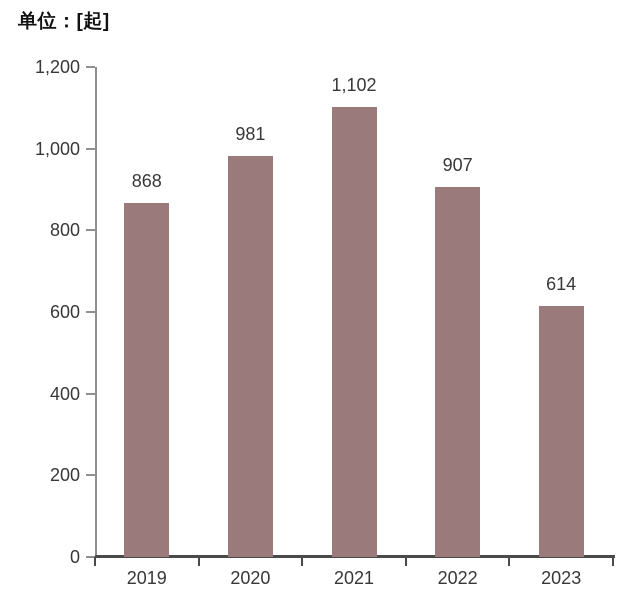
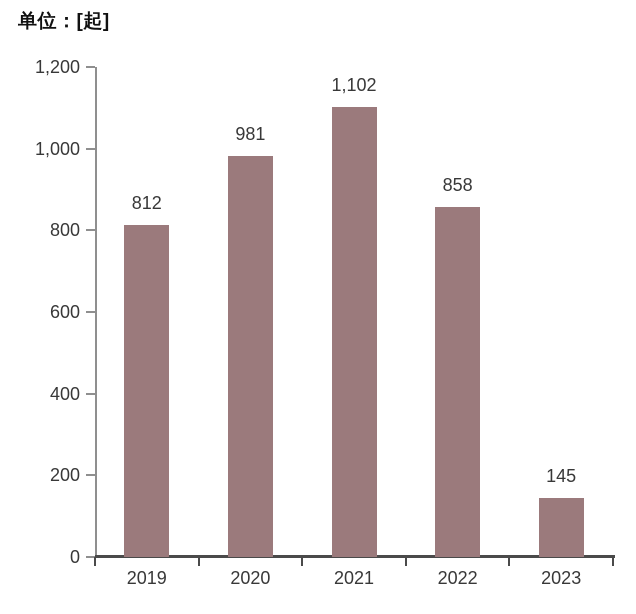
2019: 868 -> 812
2022: 907 -> 858
2023: 614 -> 145
